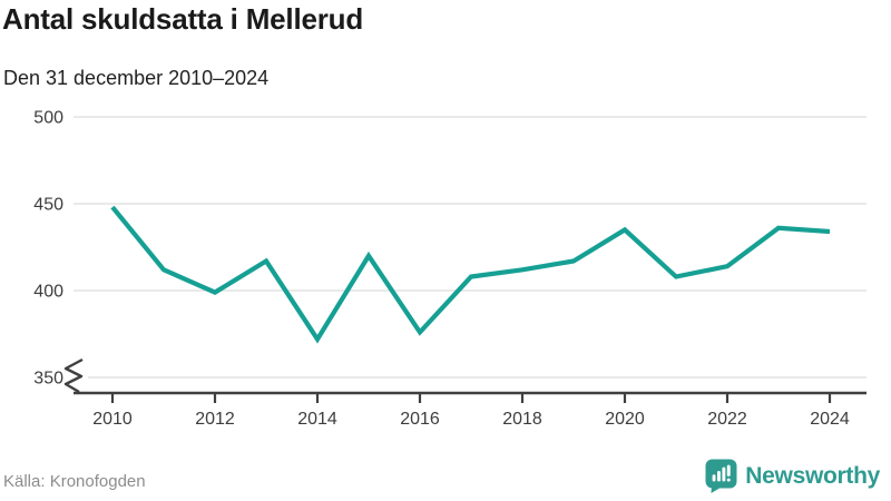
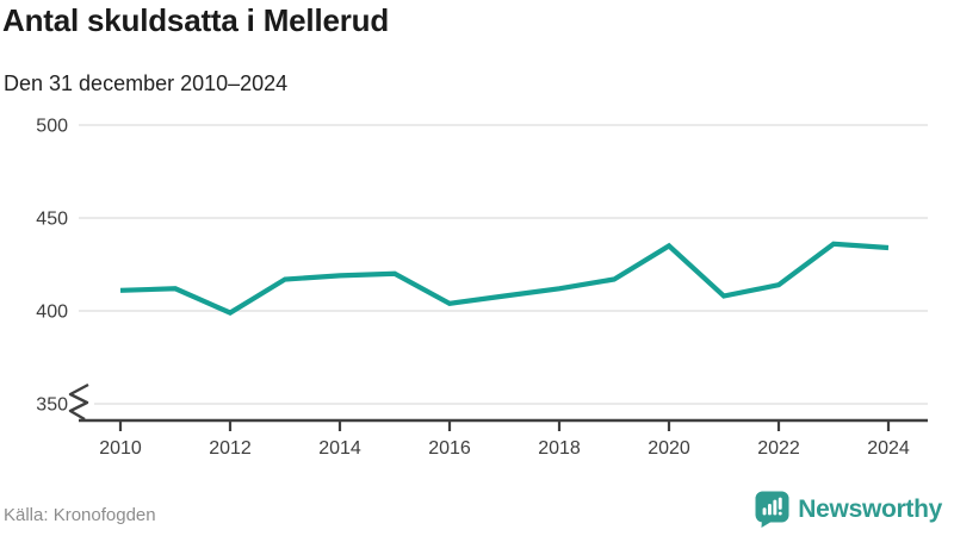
2010: 448 -> 411
2014: 372 -> 419
2016: 376 -> 404
